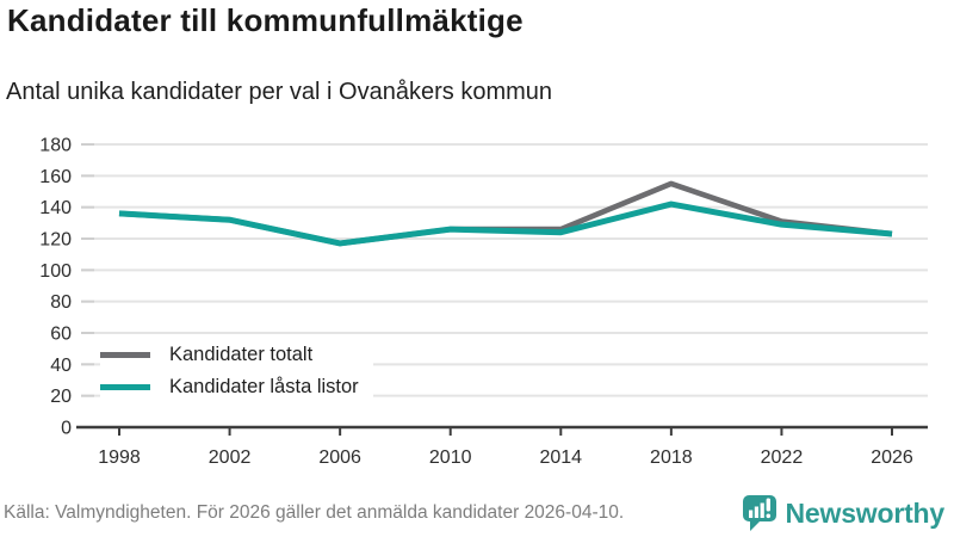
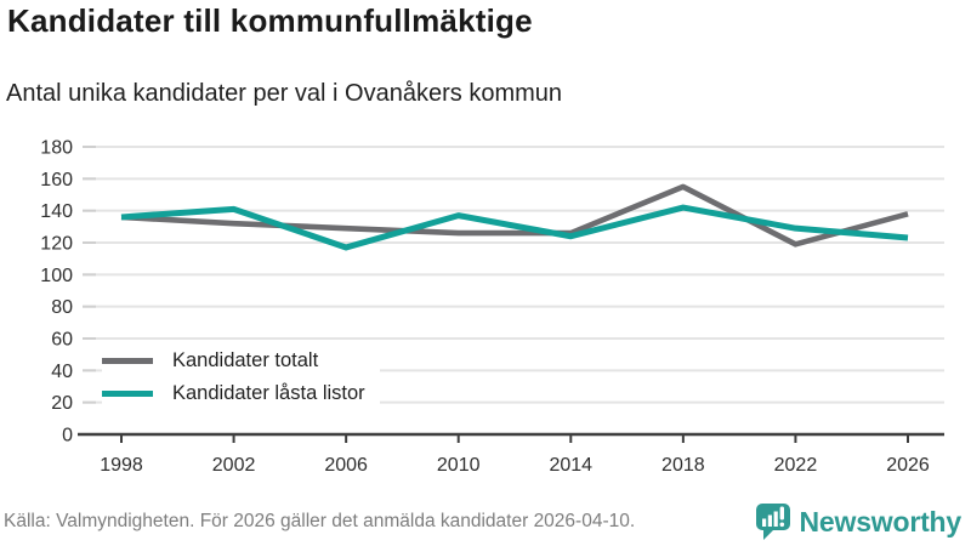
Kandidater låsta listor/2002: 132 -> 141
Kandidater totalt/2006: 117 -> 129
Kandidater låsta listor/2010: 126 -> 137
Kandidater totalt/2022: 131 -> 119
Kandidater totalt/2026: 123 -> 138
